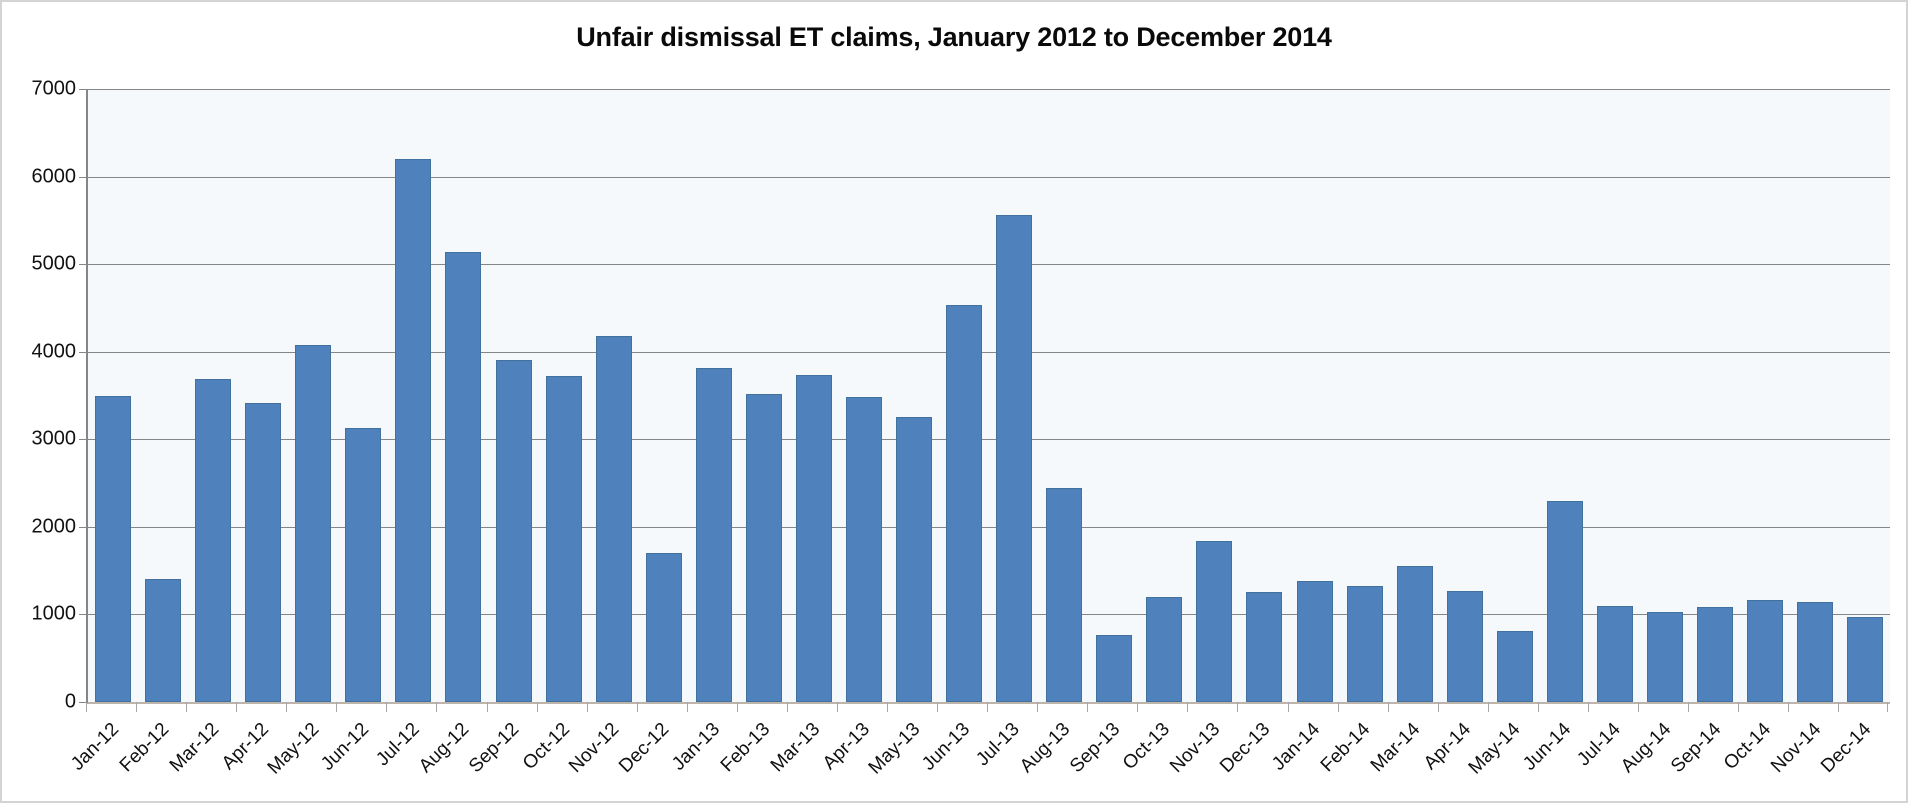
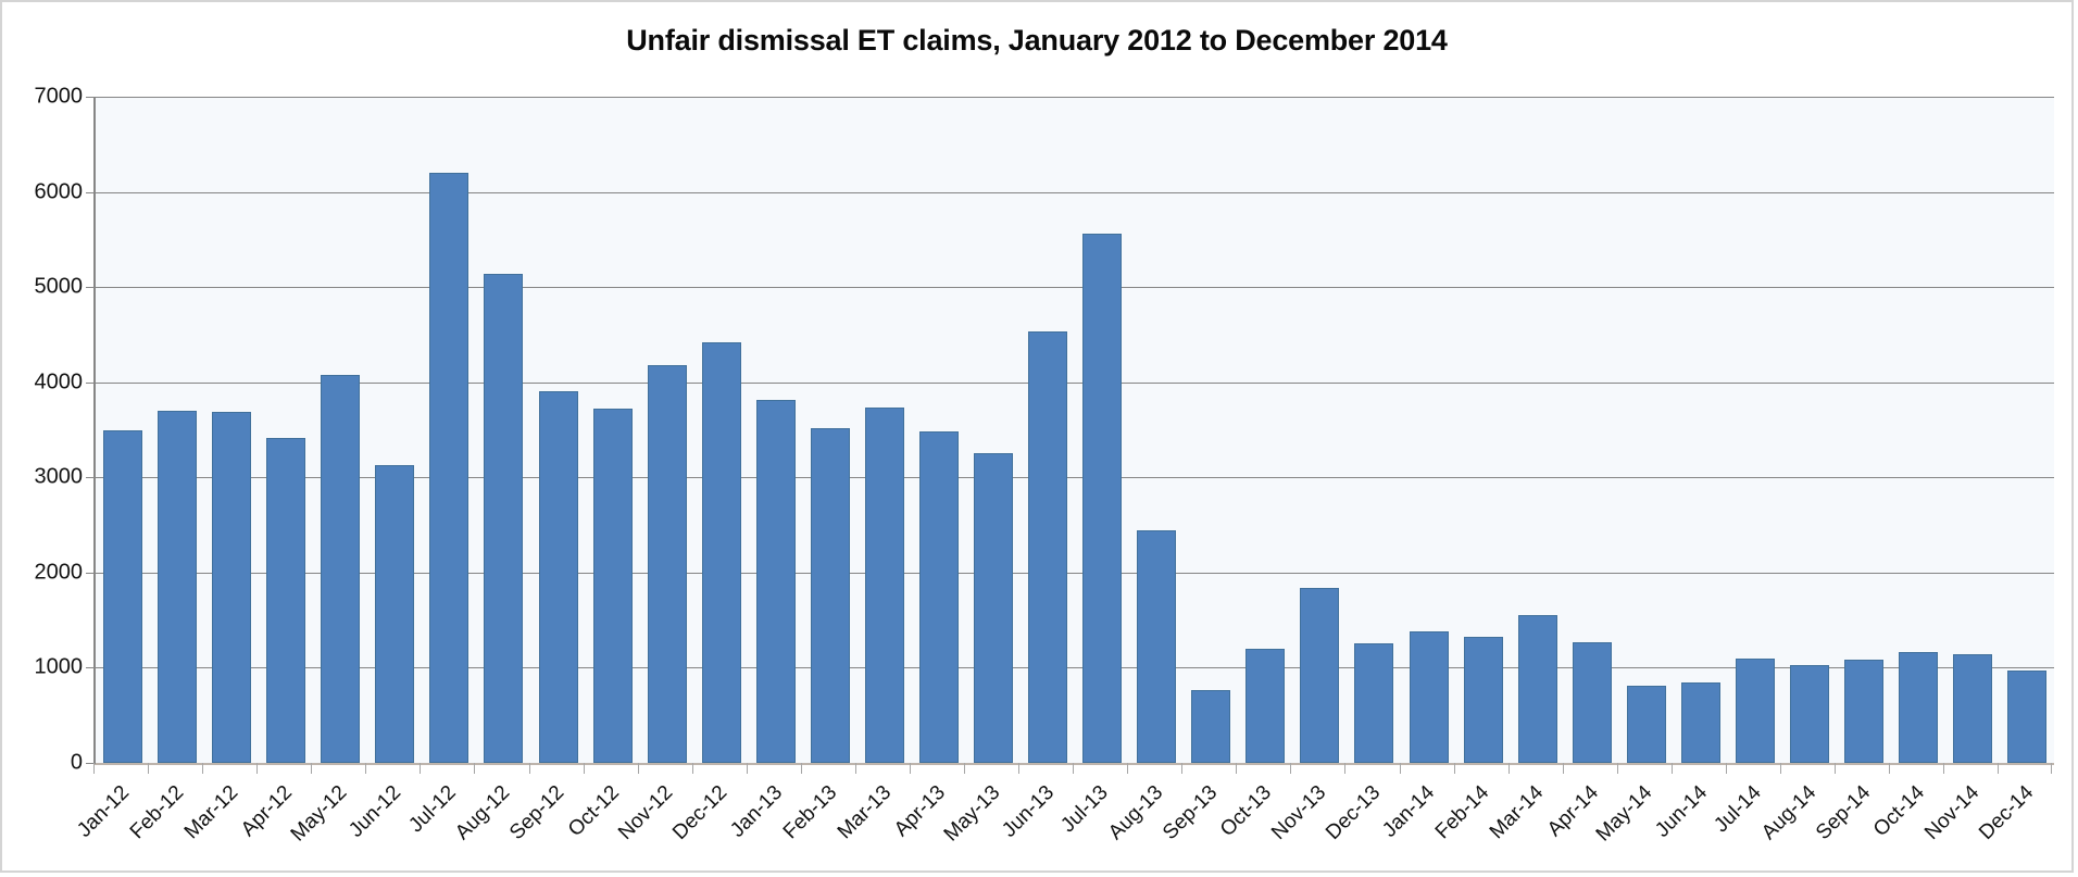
Feb-12: 1400 -> 3700
Dec-12: 1700 -> 4400
Jun-14: 2300 -> 800
